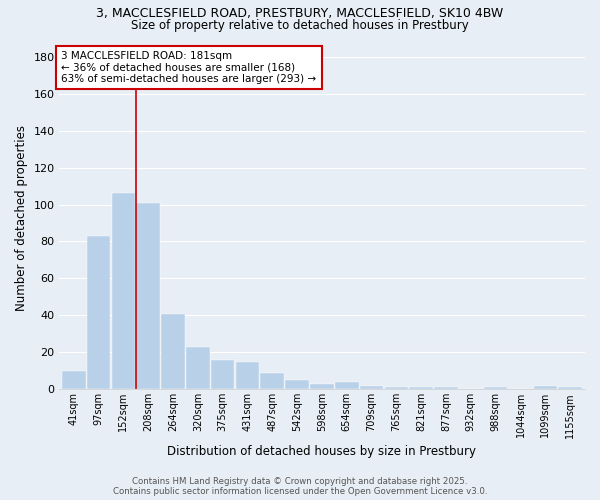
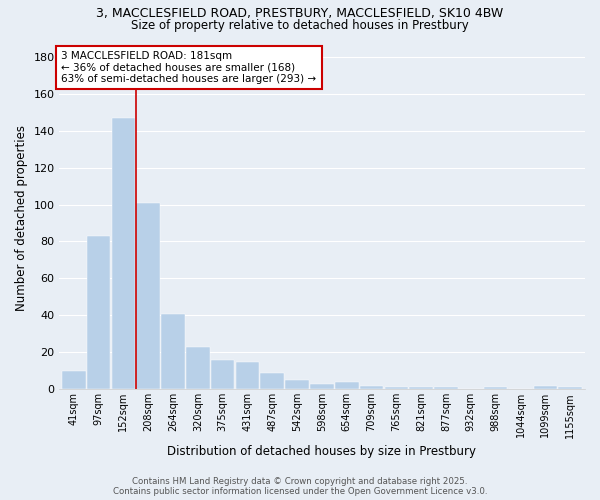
152sqm: 106 -> 147
